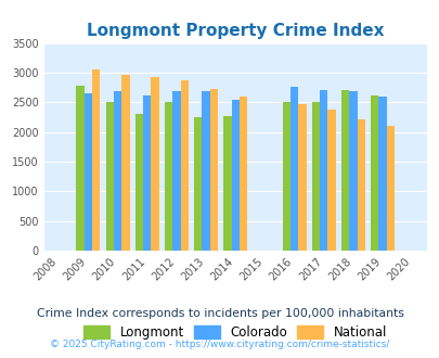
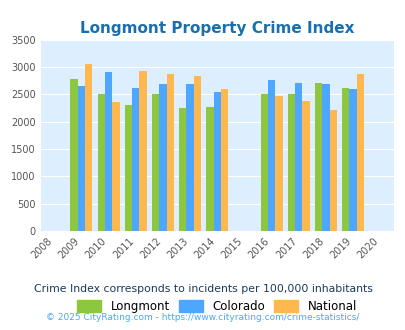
Colorado/2010: 2680 -> 2900
National/2010: 2960 -> 2360
National/2013: 2730 -> 2840
National/2019: 2110 -> 2880
